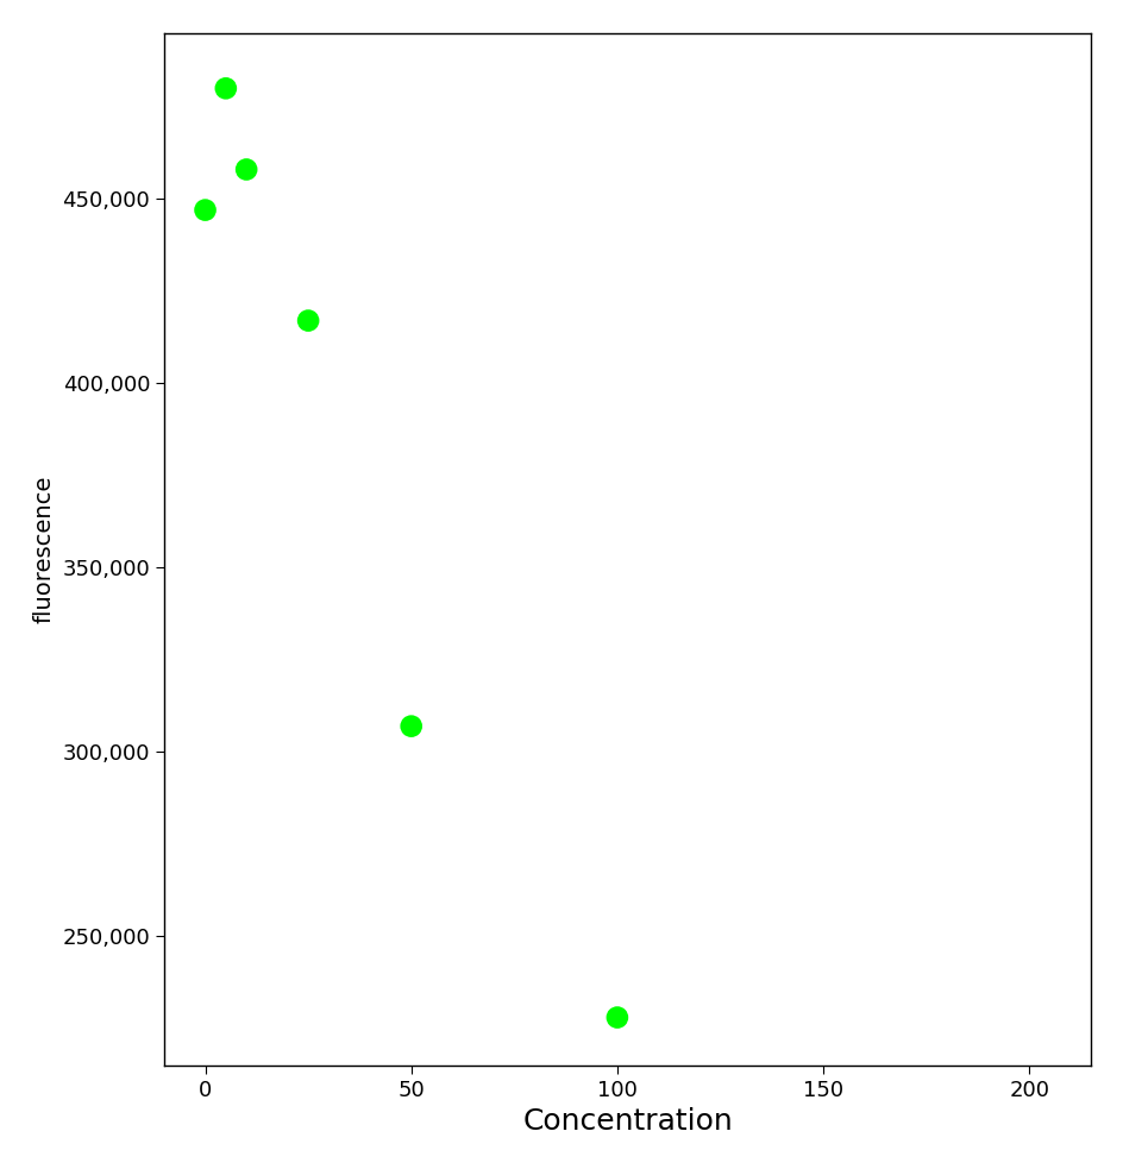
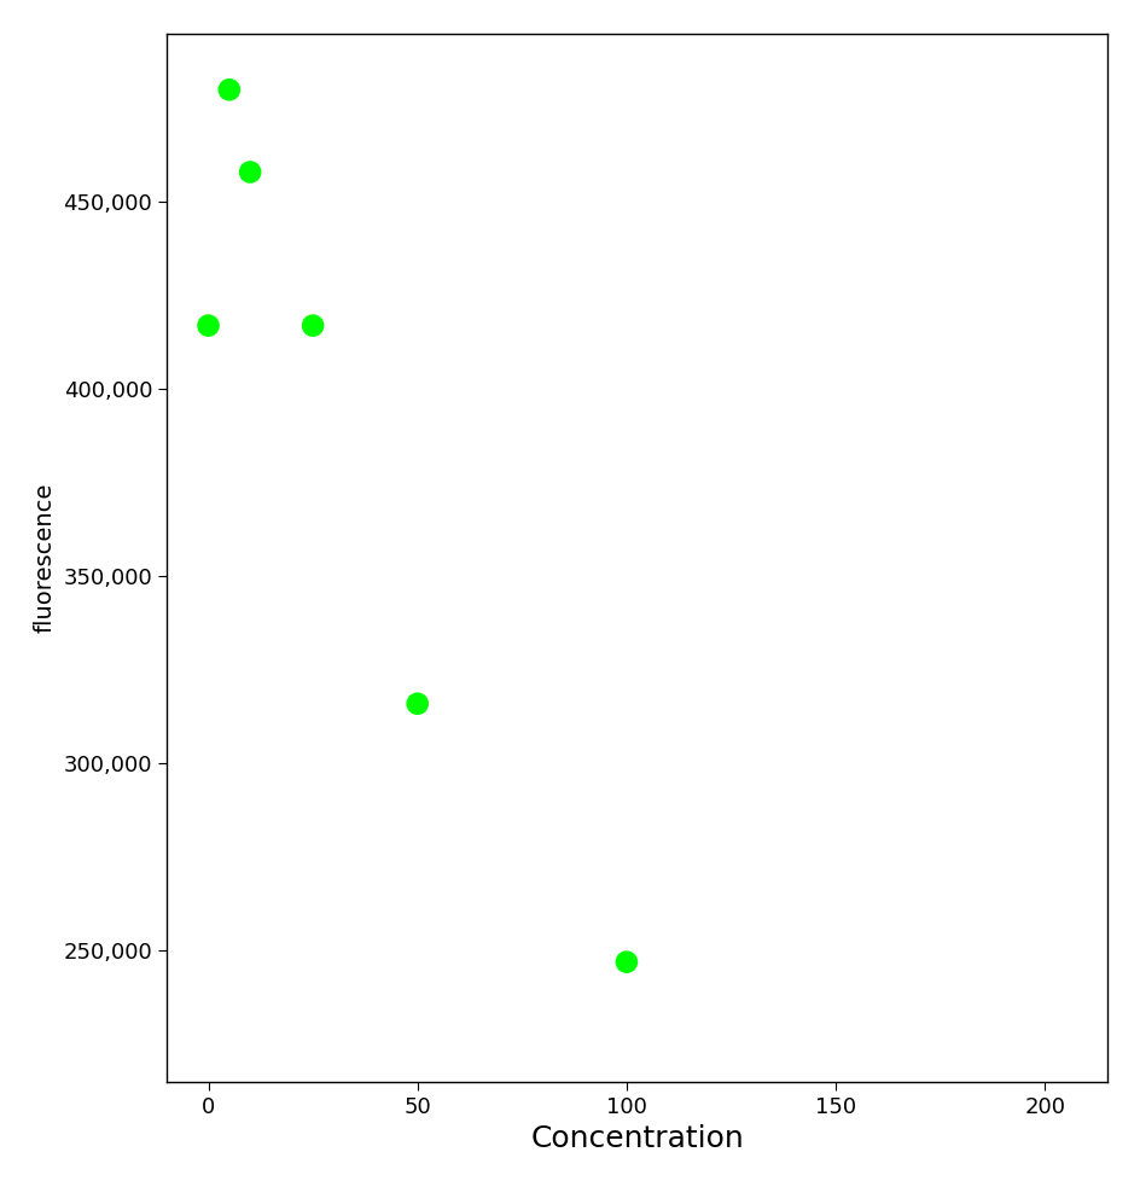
0: 447,000 -> 417,000
50: 307,000 -> 316,000
100: 228,000 -> 247,000
